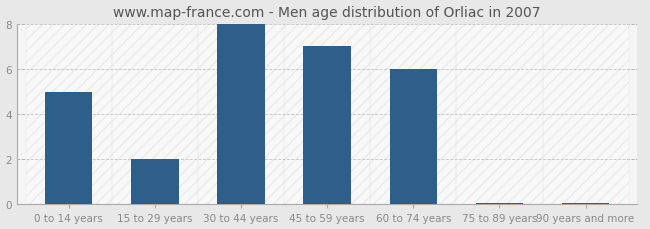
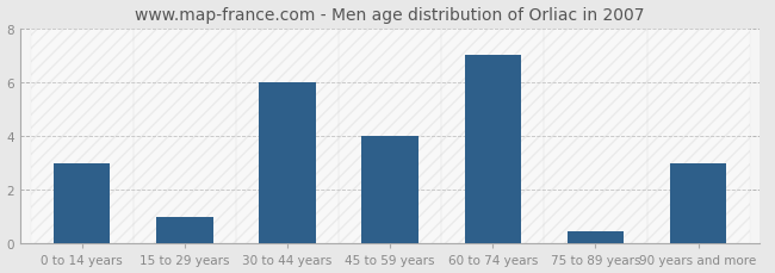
0 to 14 years: 5.00 -> 3.00
15 to 29 years: 2.00 -> 1.00
30 to 44 years: 8.00 -> 6.00
45 to 59 years: 7.00 -> 4.00
60 to 74 years: 6.00 -> 7.00
75 to 89 years: 0.07 -> 0.45
90 years and more: 0.07 -> 3.00
